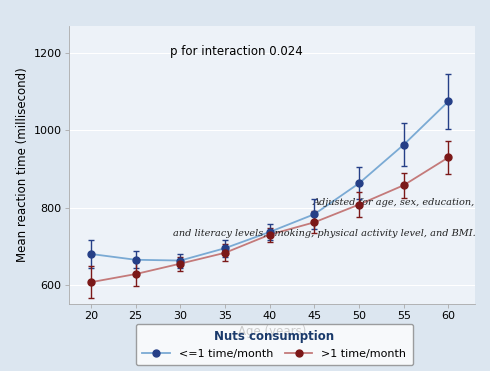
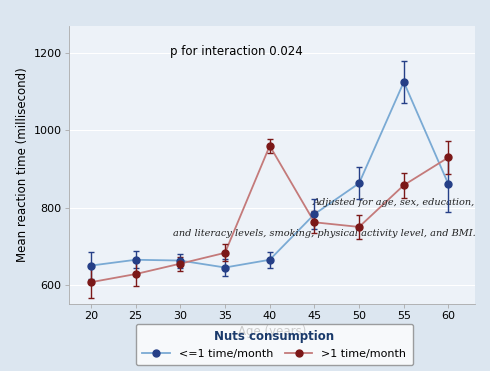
<=1 time/month/20: 680 -> 650
<=1 time/month/35: 695 -> 645
<=1 time/month/40: 737 -> 665
>1 time/month/40: 730 -> 960
>1 time/month/50: 808 -> 750
<=1 time/month/55: 963 -> 1125
<=1 time/month/60: 1075 -> 860
